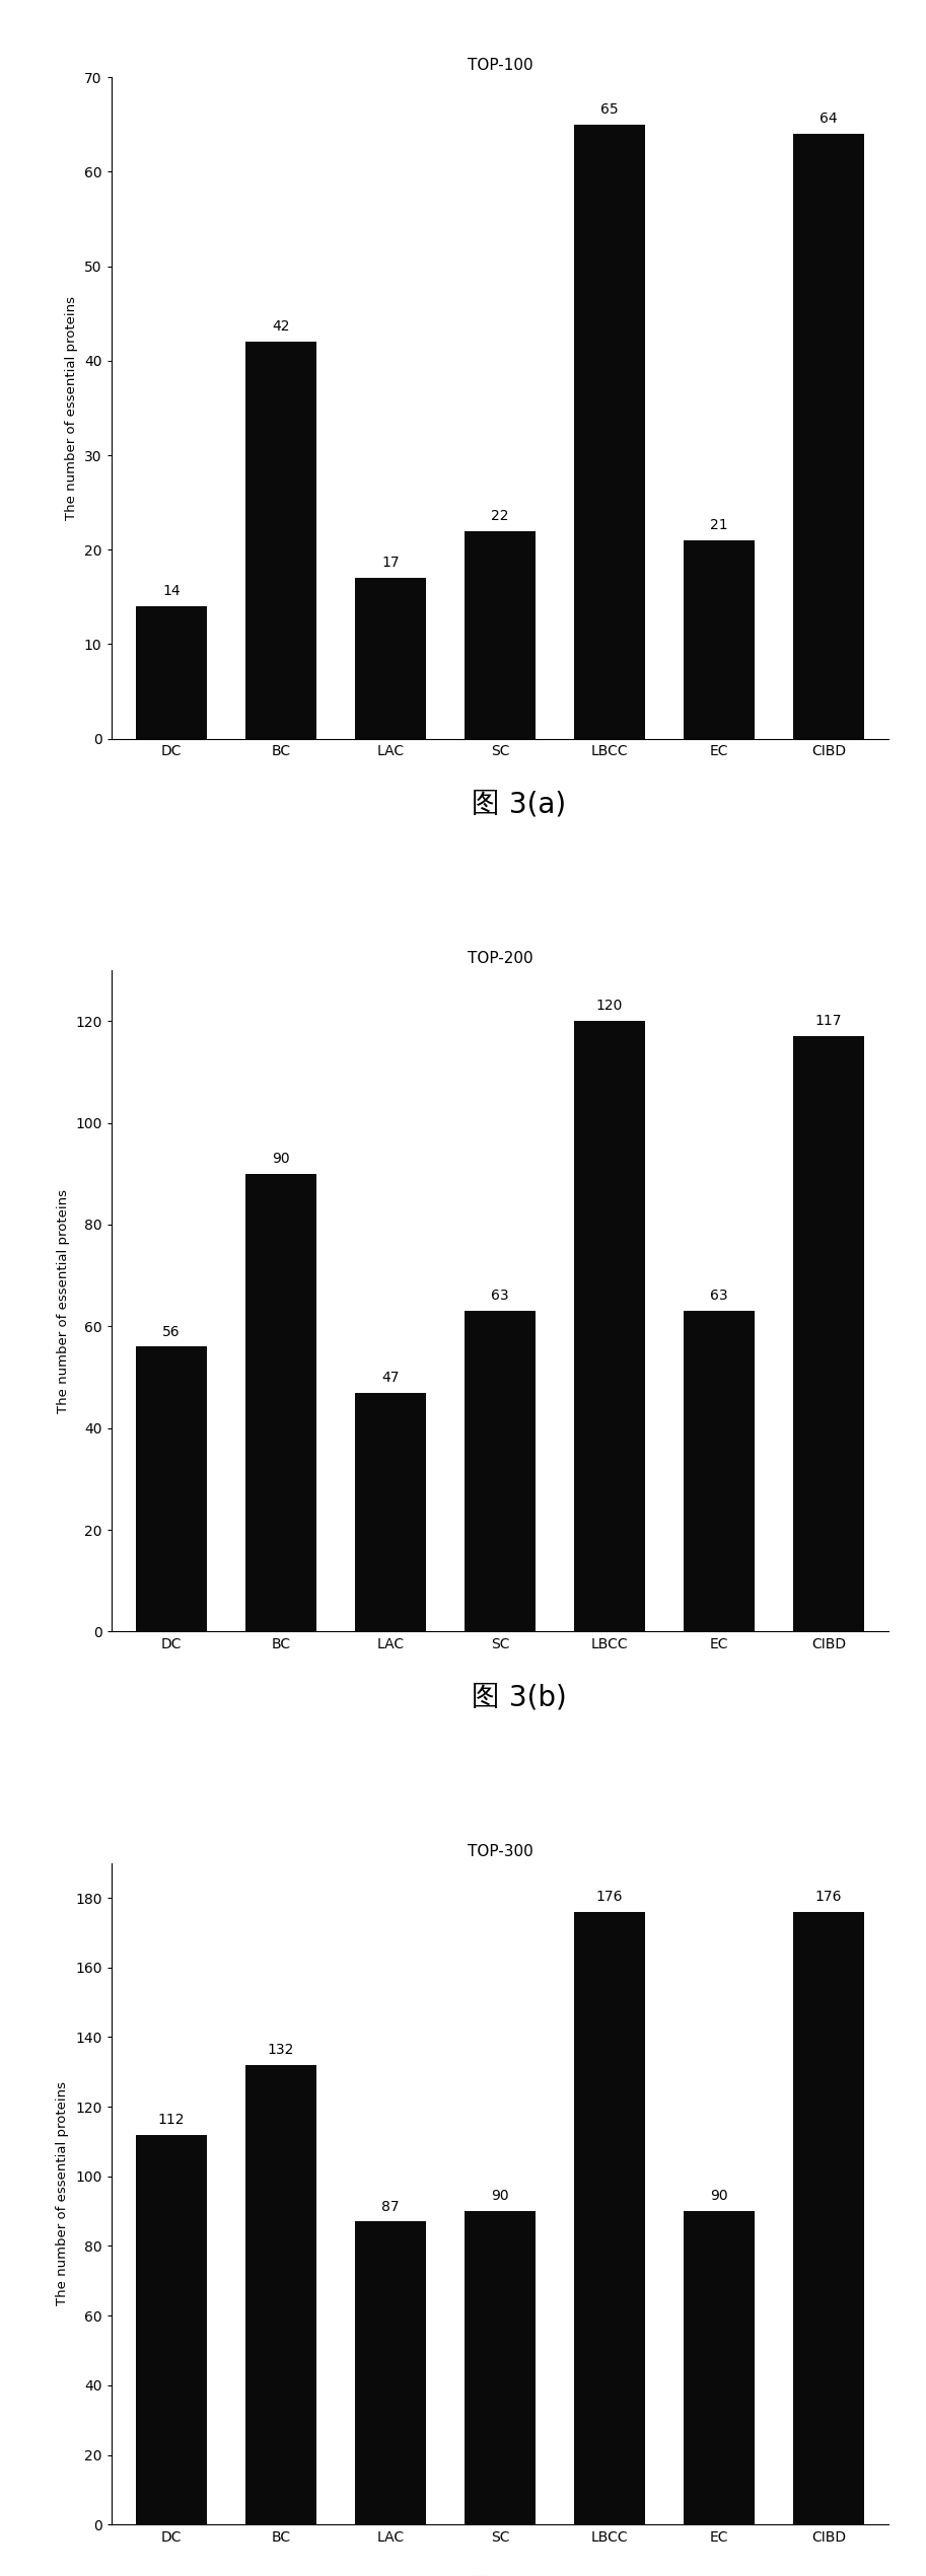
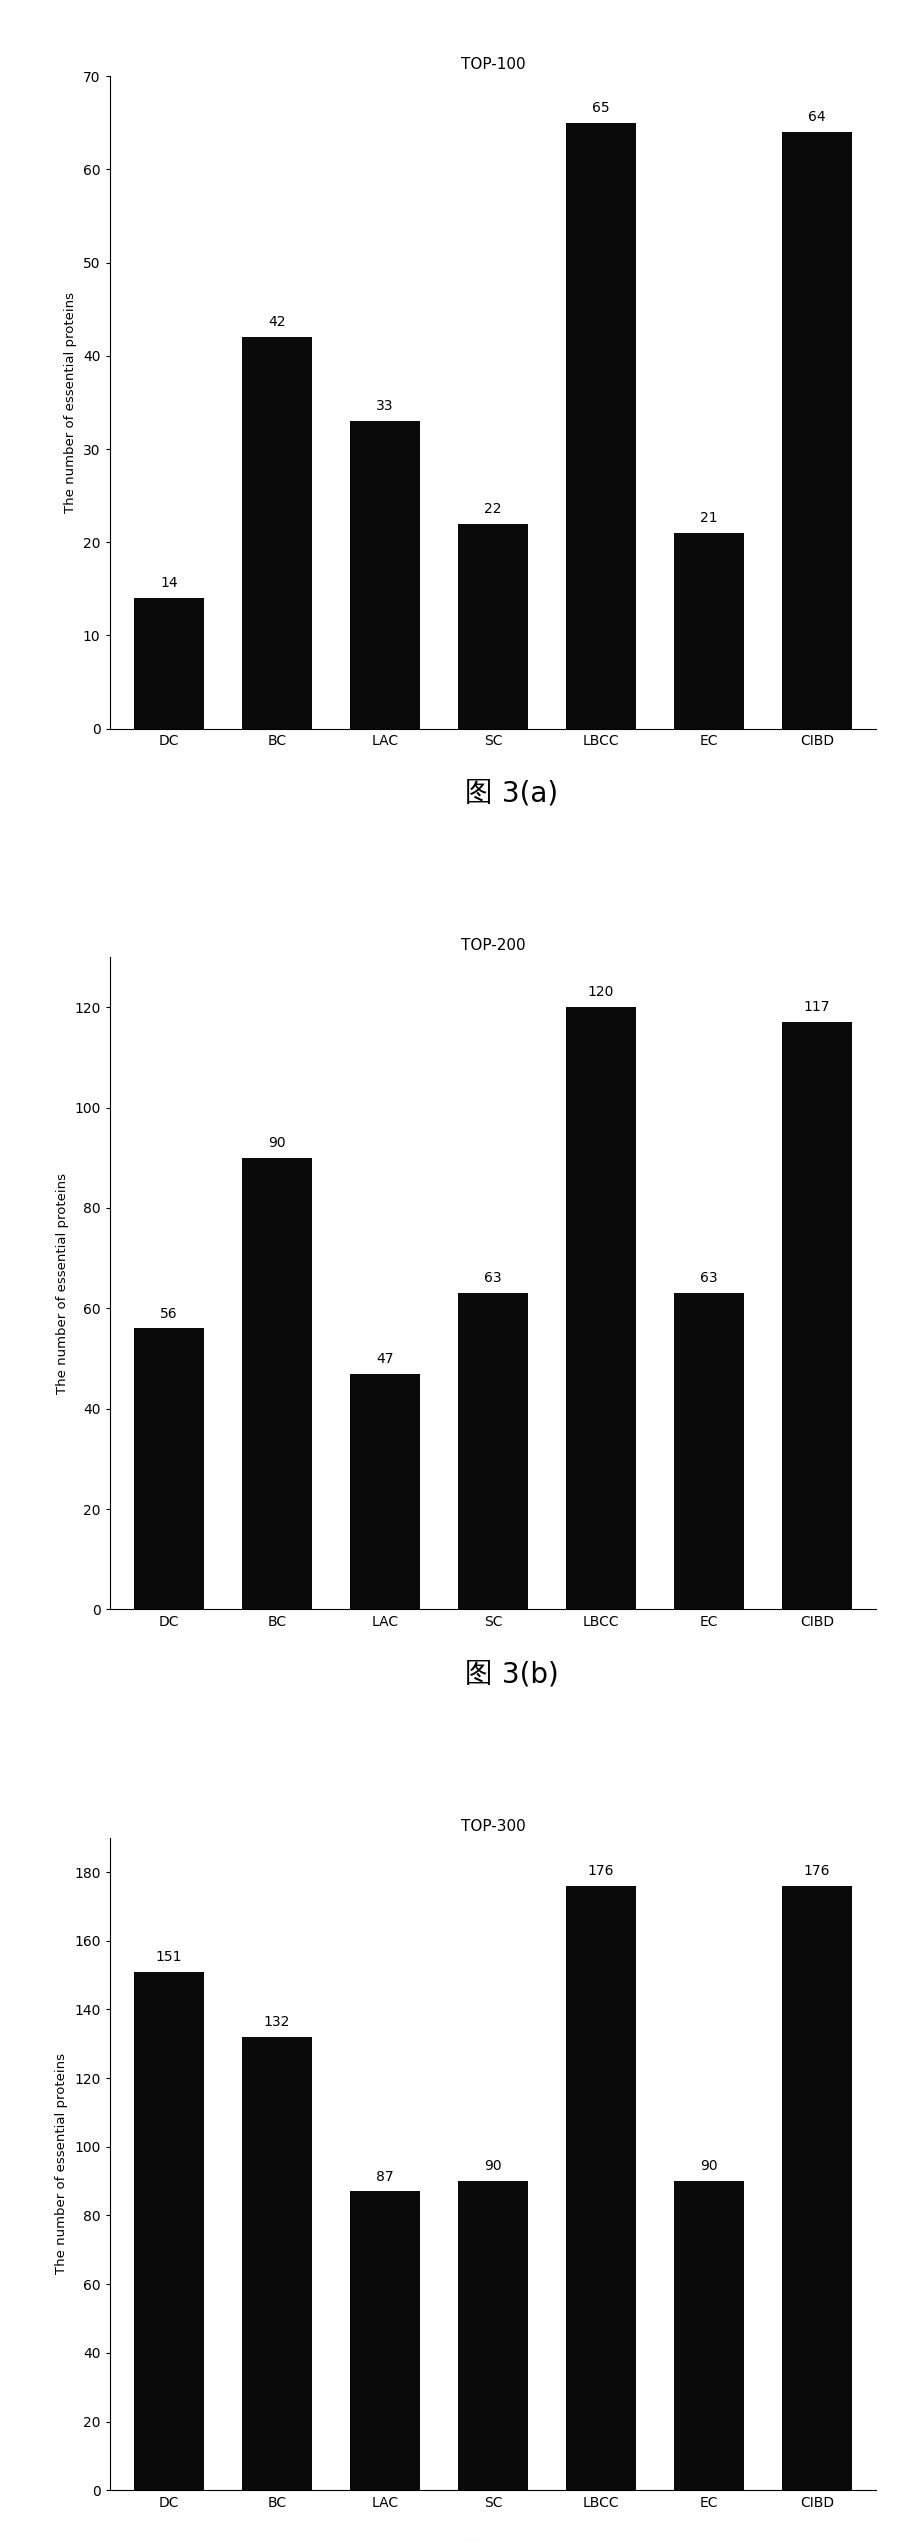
TOP-100/LAC: 17 -> 33
TOP-300/DC: 112 -> 151
